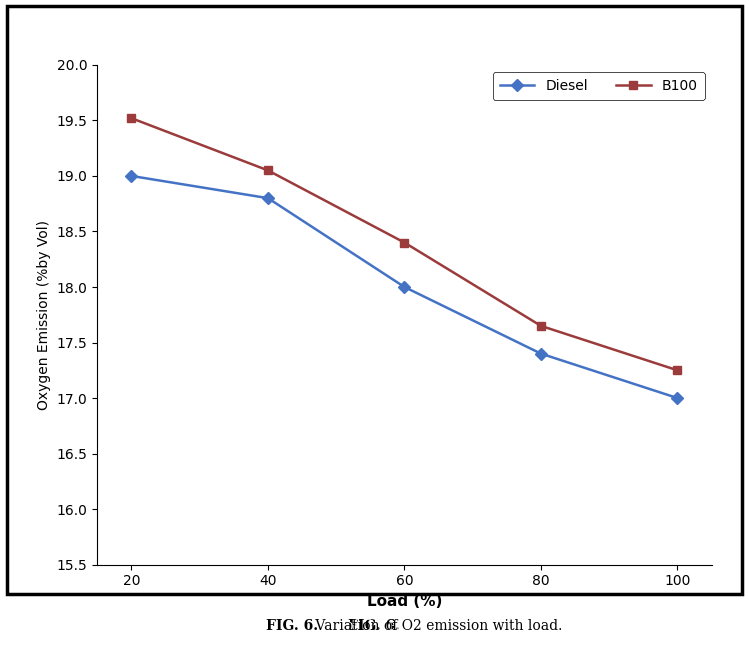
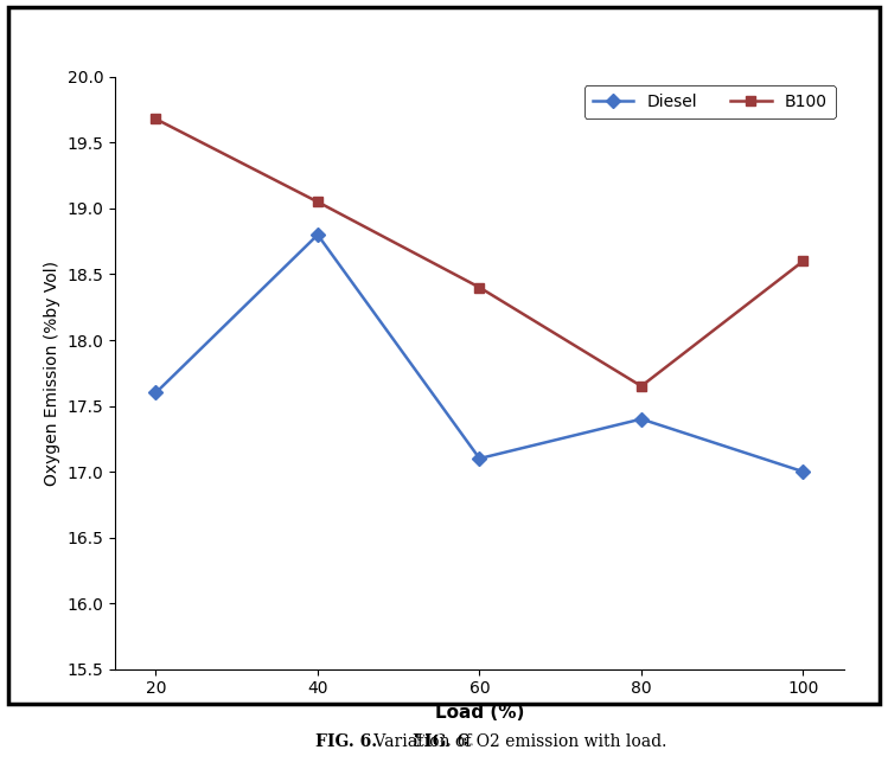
Diesel/20: 19.0 -> 17.6
B100/20: 19.52 -> 19.68
Diesel/60: 18.0 -> 17.1
B100/100: 17.25 -> 18.60
